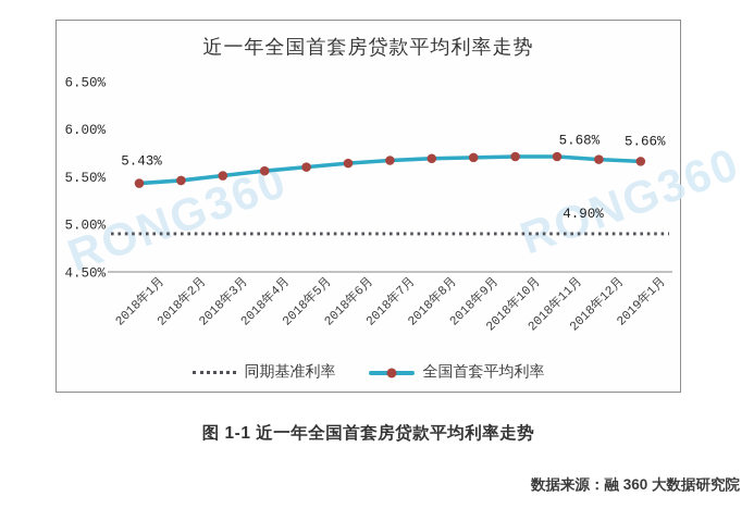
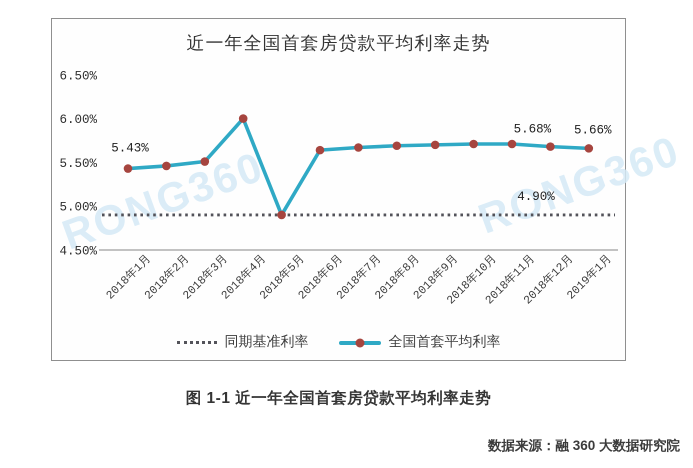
全国首套平均利率/2018年4月: 5.6% -> 6.0%
全国首套平均利率/2018年5月: 5.6% -> 4.9%
